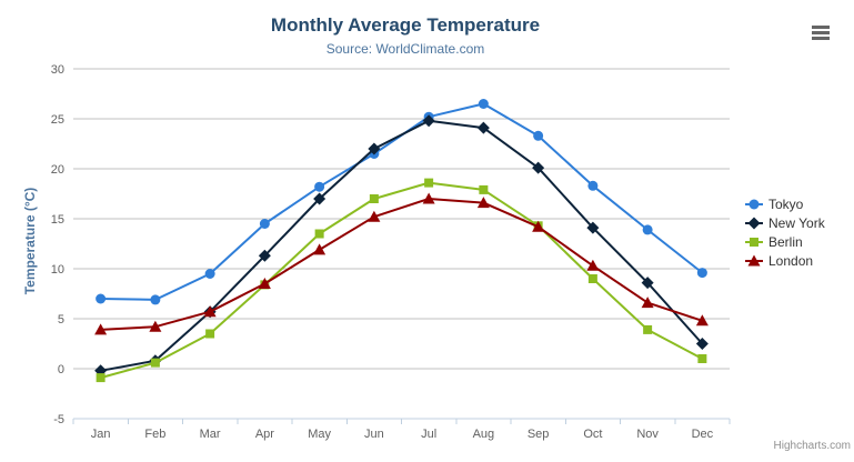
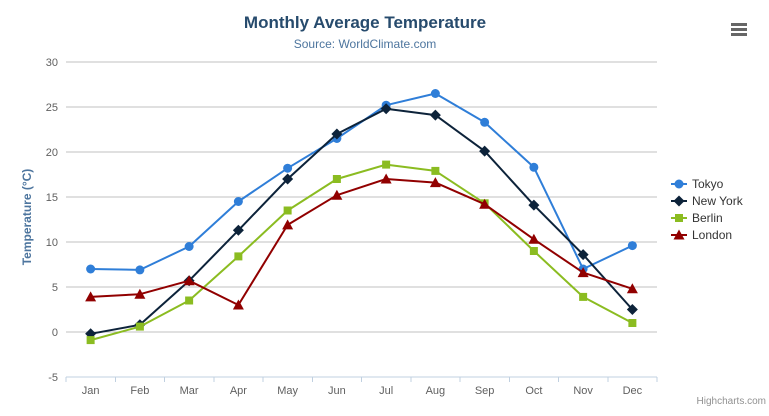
London/Apr: 8 -> 3
Tokyo/Nov: 14 -> 7
